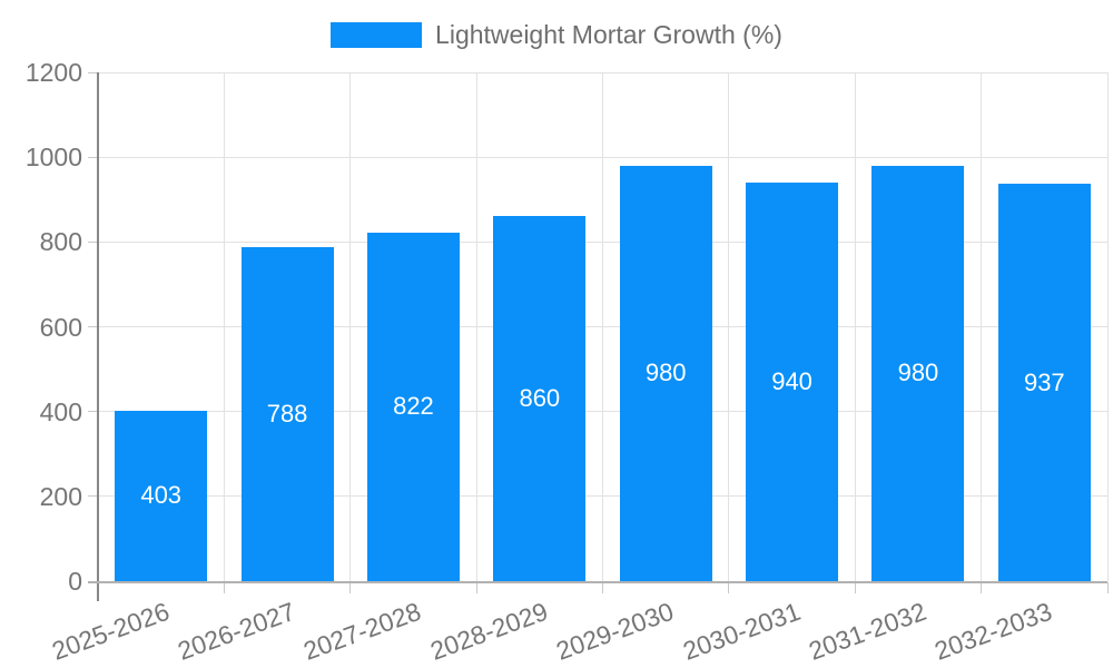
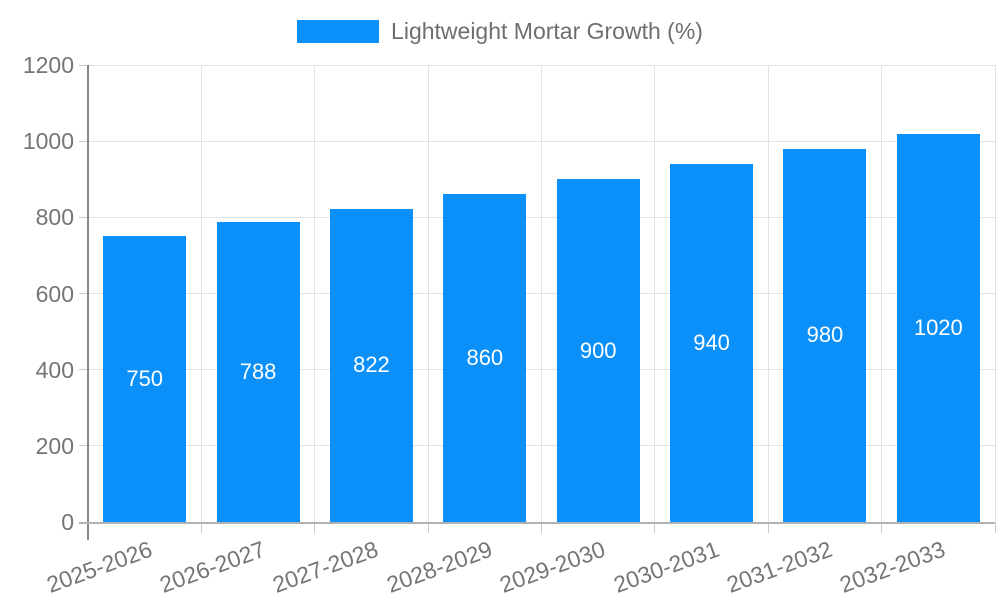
2025-2026: 403 -> 750
2029-2030: 980 -> 900
2032-2033: 937 -> 1020
